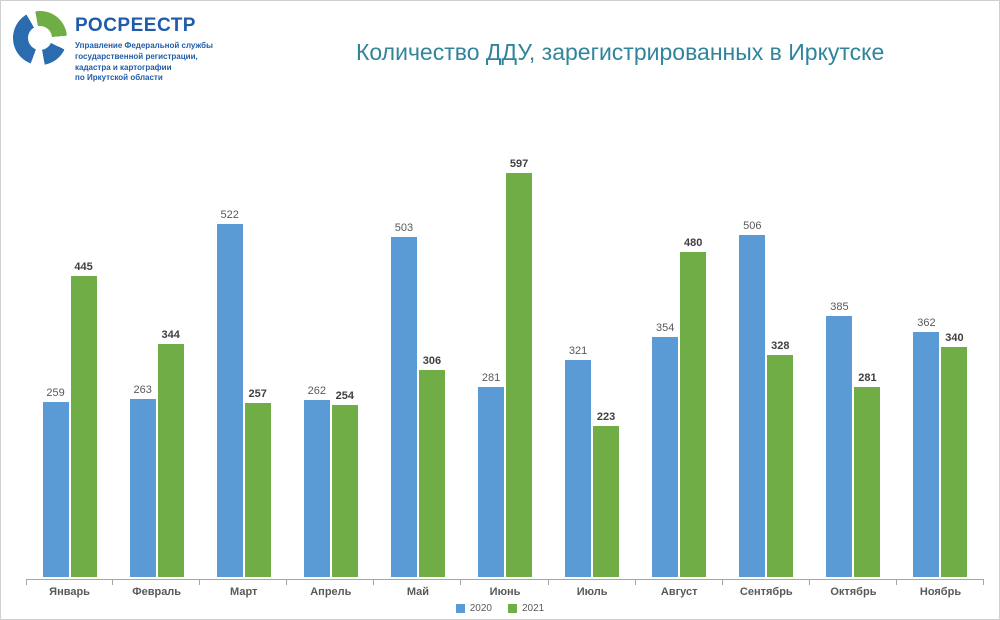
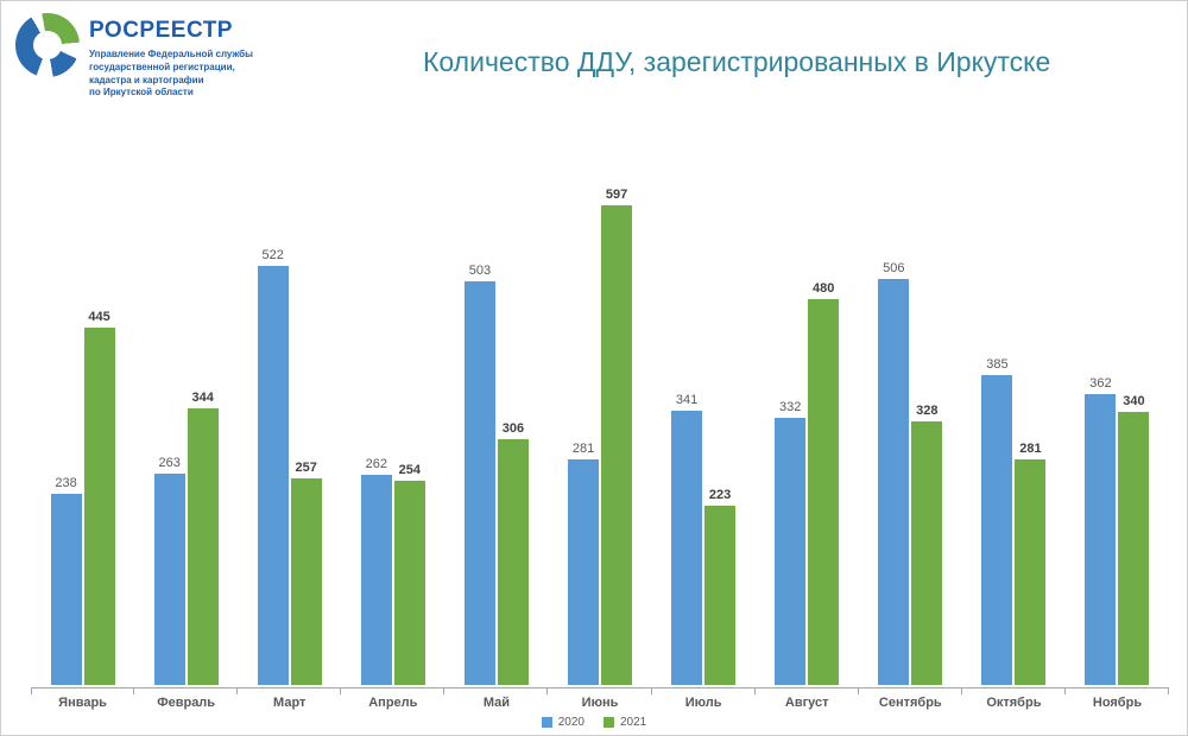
2020/Январь: 259 -> 238
2020/Июль: 321 -> 341
2020/Август: 354 -> 332
